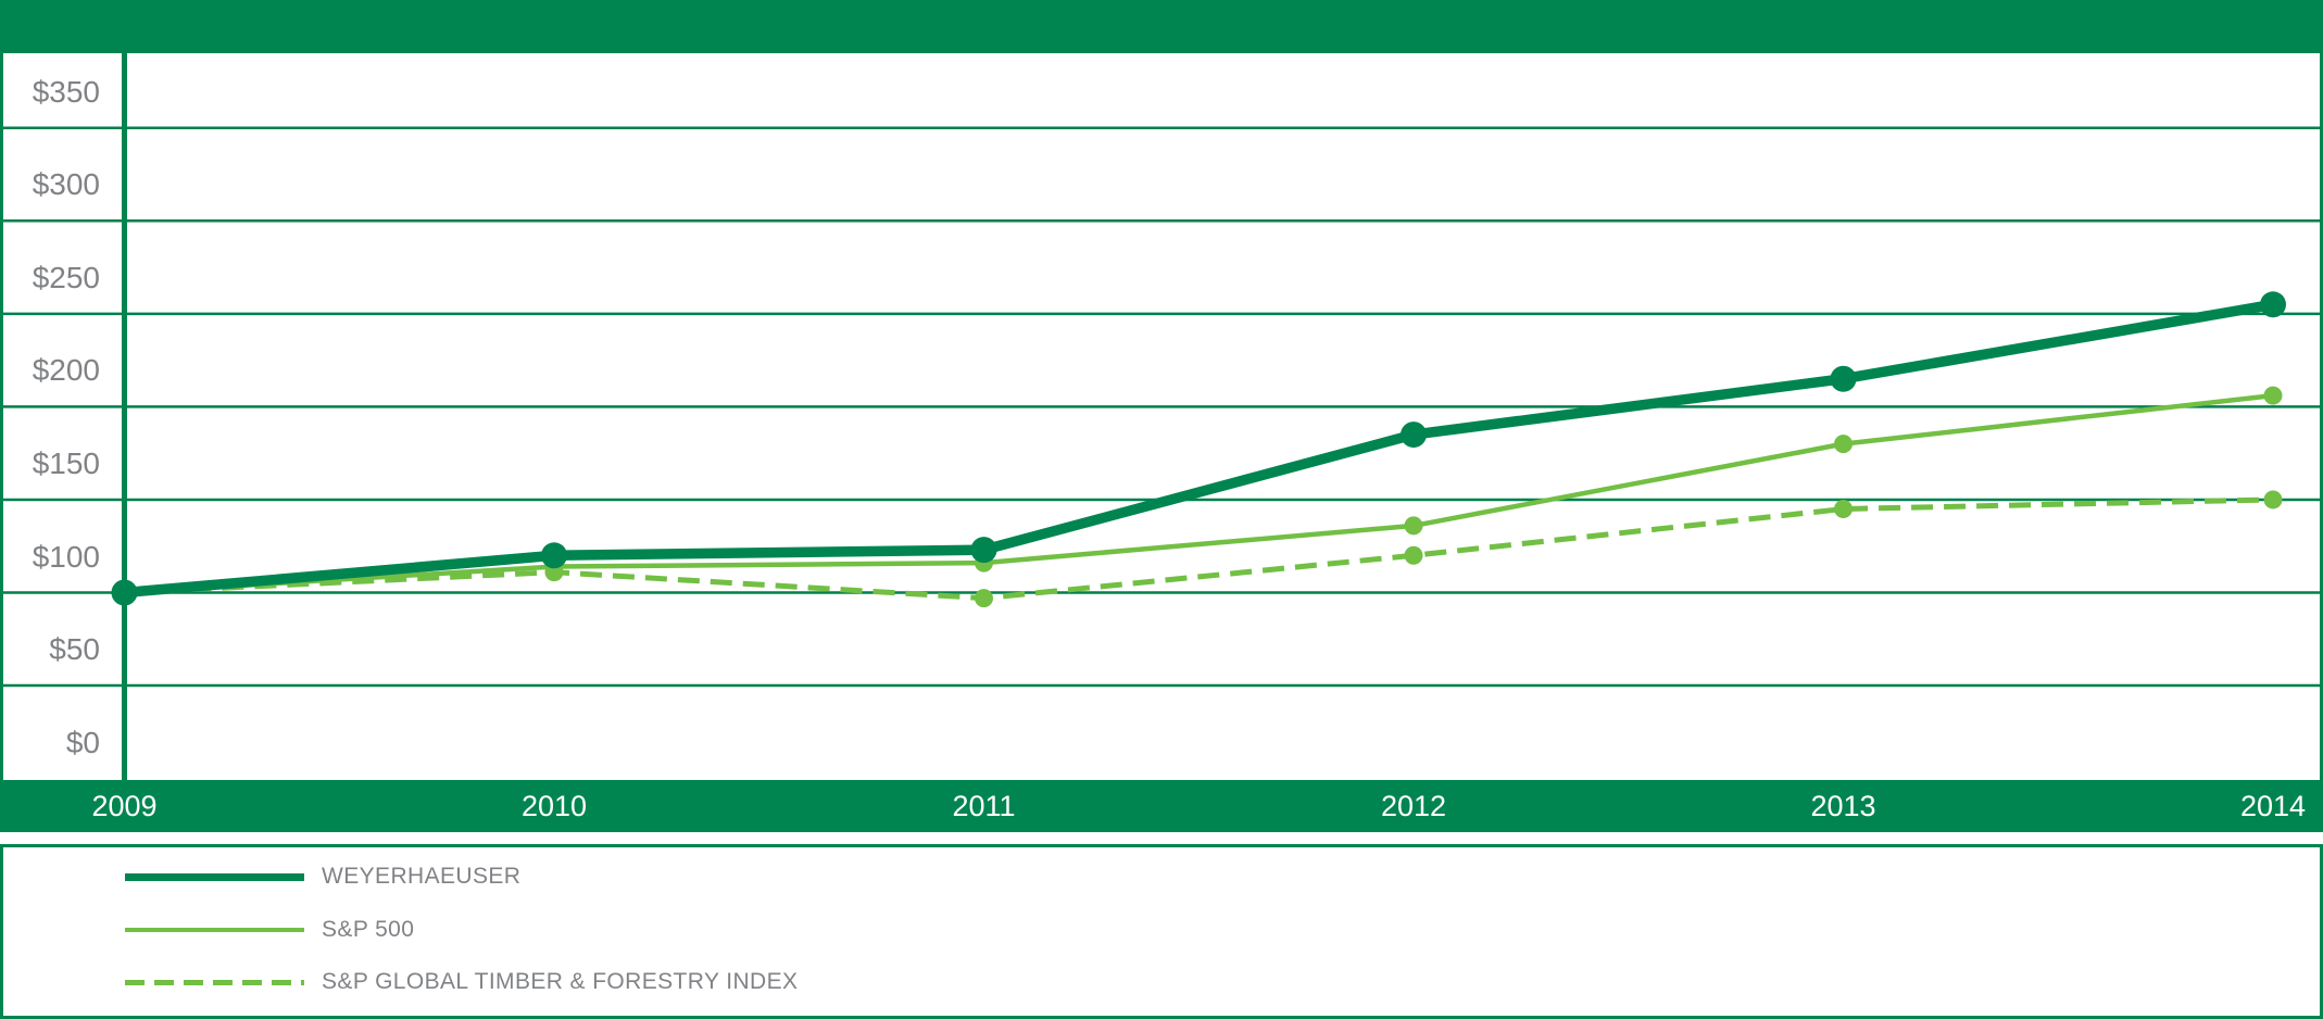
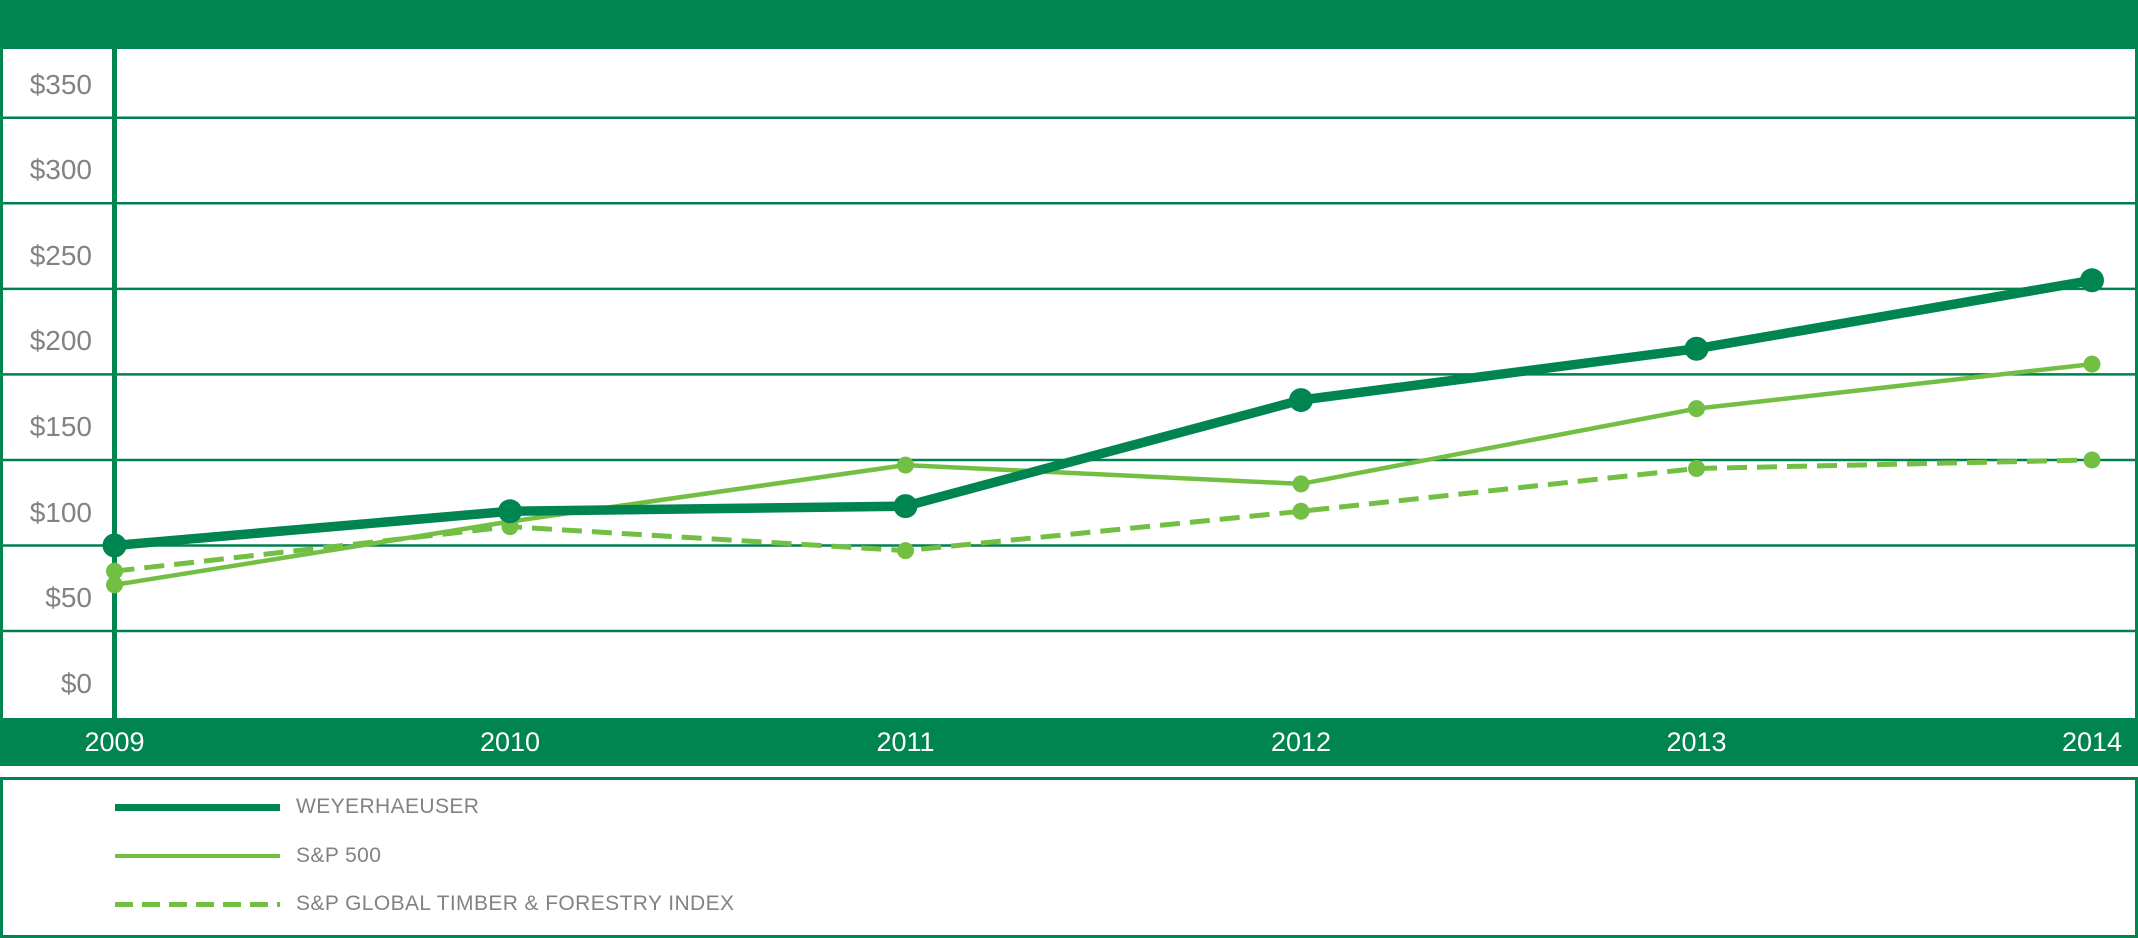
S&P 500/2009: $100 -> $77
S&P GLOBAL TIMBER & FORESTRY INDEX/2009: $100 -> $85
S&P 500/2011: $116 -> $147
